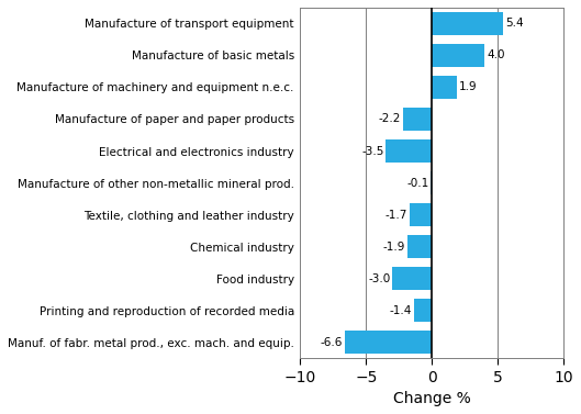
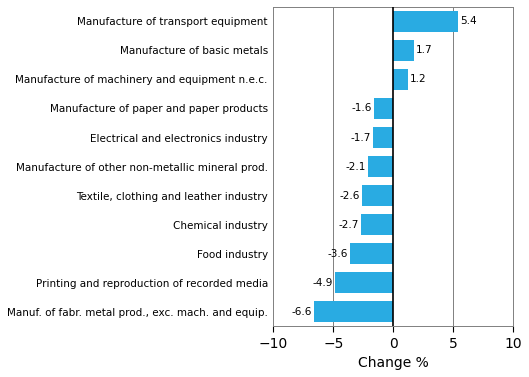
Manufacture of basic metals: 4.0 -> 1.7
Manufacture of machinery and equipment n.e.c.: 1.9 -> 1.2
Manufacture of paper and paper products: -2.2 -> -1.6
Electrical and electronics industry: -3.5 -> -1.7
Manufacture of other non-metallic mineral prod.: -0.1 -> -2.1
Textile, clothing and leather industry: -1.7 -> -2.6
Chemical industry: -1.9 -> -2.7
Food industry: -3.0 -> -3.6
Printing and reproduction of recorded media: -1.4 -> -4.9
